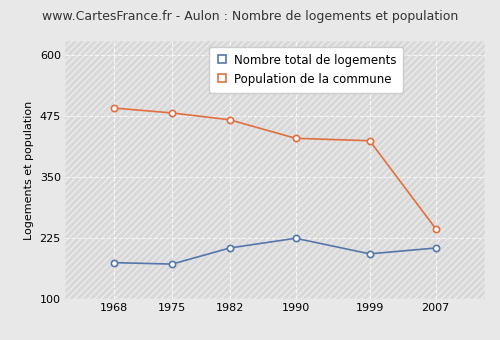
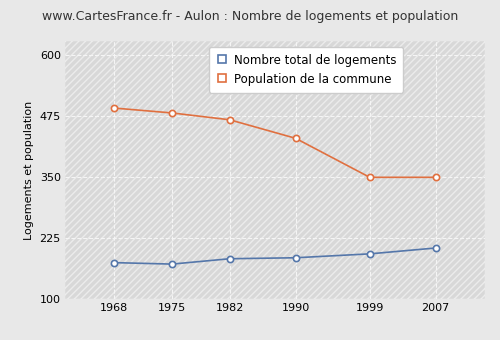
Nombre total de logements/1982: 205 -> 183
Nombre total de logements/1990: 225 -> 185
Population de la commune/1999: 425 -> 350
Population de la commune/2007: 245 -> 350
